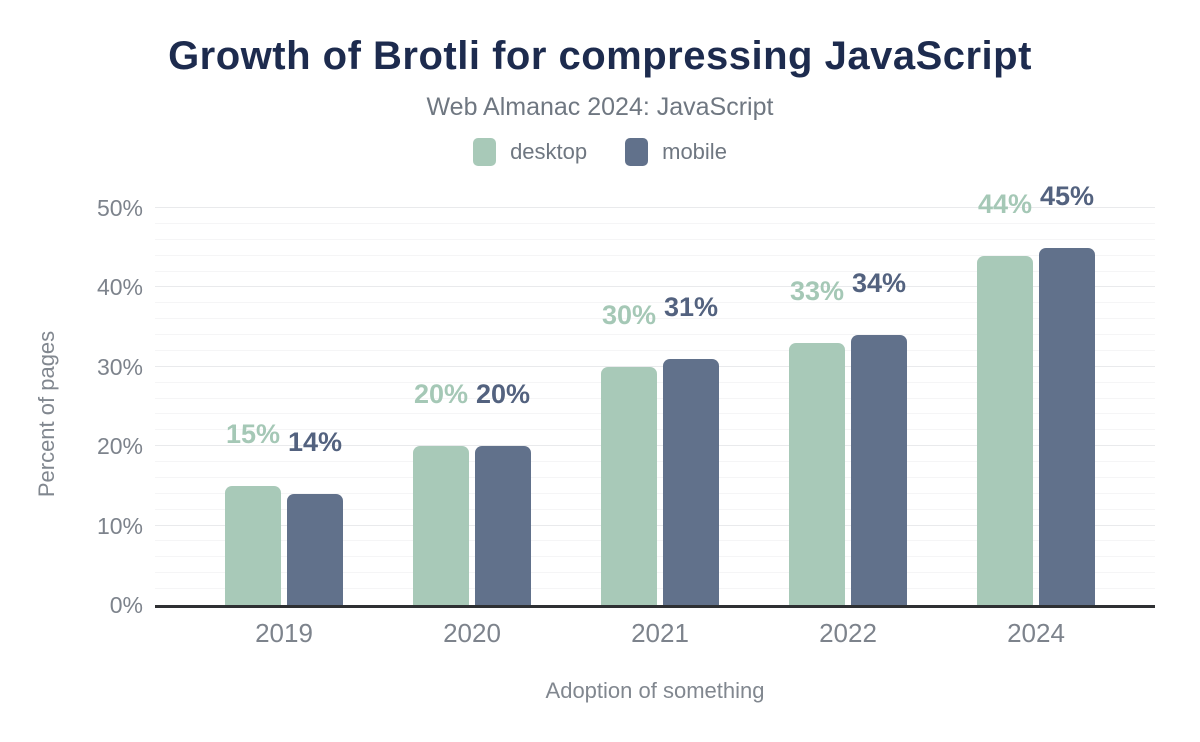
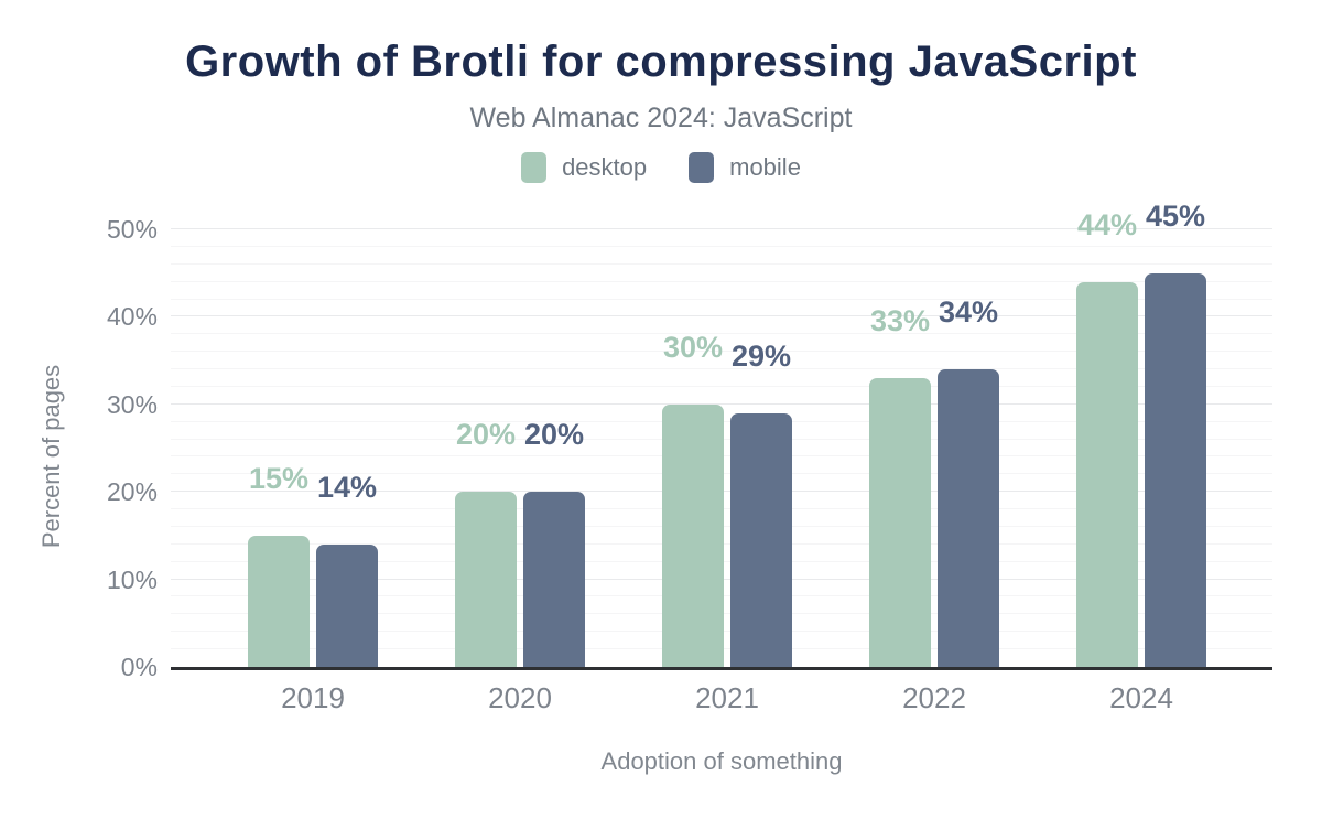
mobile/2021: 31% -> 29%
